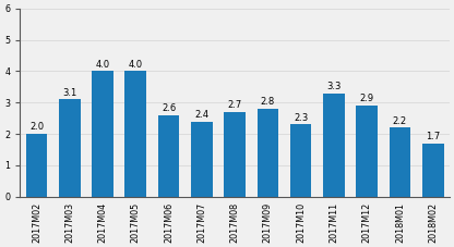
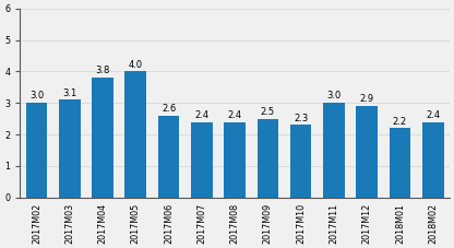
2017M02: 2.0 -> 3.0
2017M04: 4.0 -> 3.8
2017M08: 2.7 -> 2.4
2017M09: 2.8 -> 2.5
2017M11: 3.3 -> 3.0
2018M02: 1.7 -> 2.4
